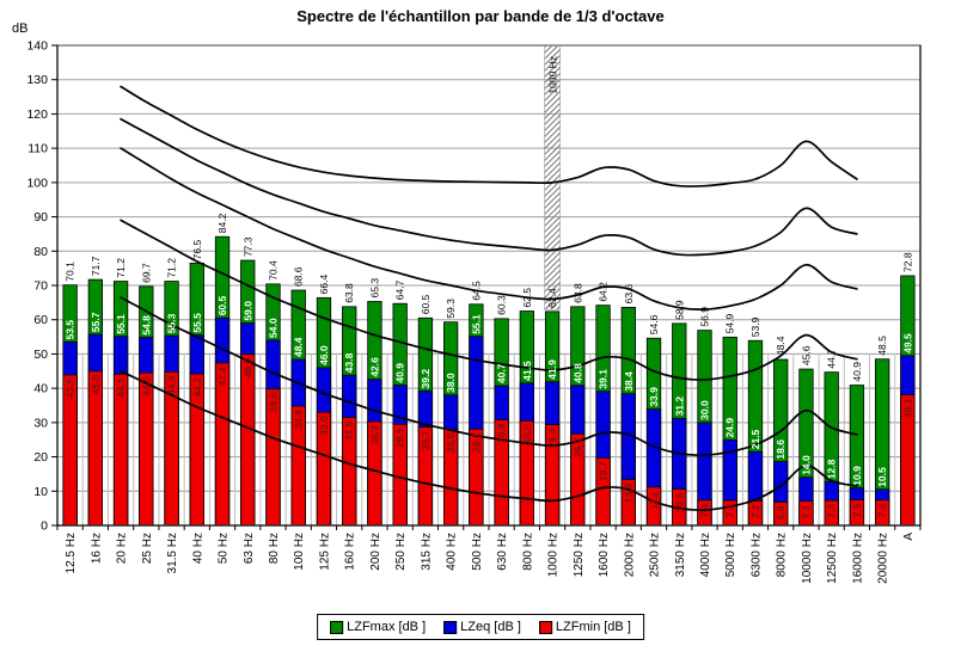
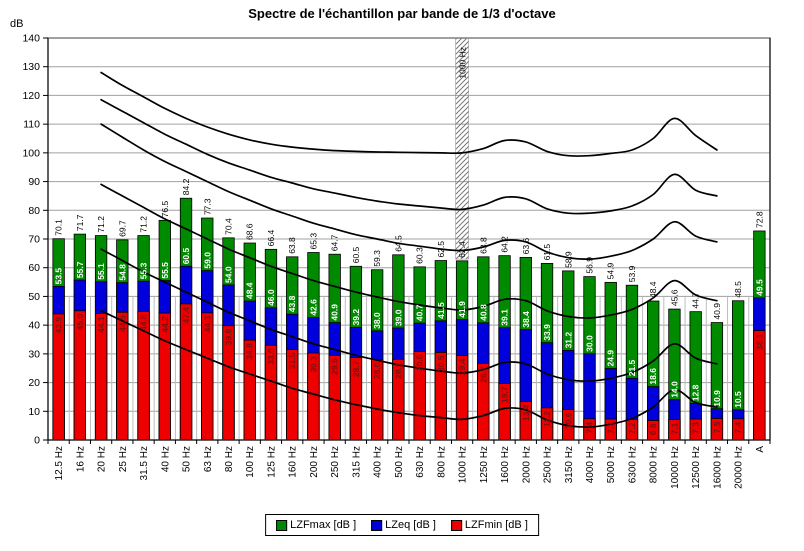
LZFmin [dB ]/63 Hz: 49.9 -> 44.3
LZeq [dB ]/500 Hz: 55.1 -> 39.0
LZFmax [dB ]/2500 Hz: 54.6 -> 61.5
